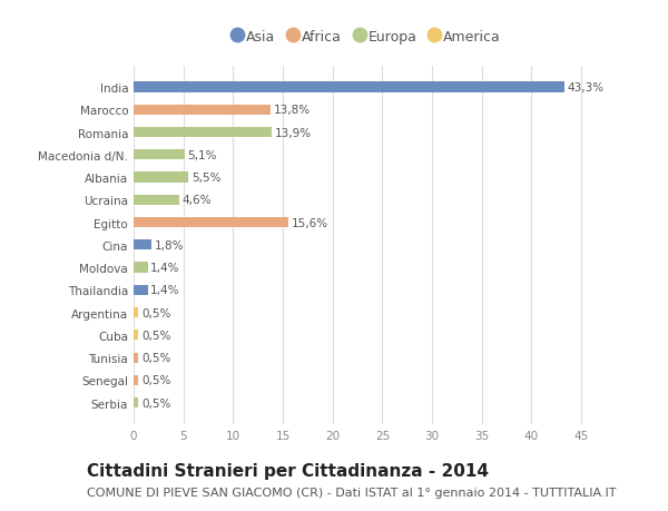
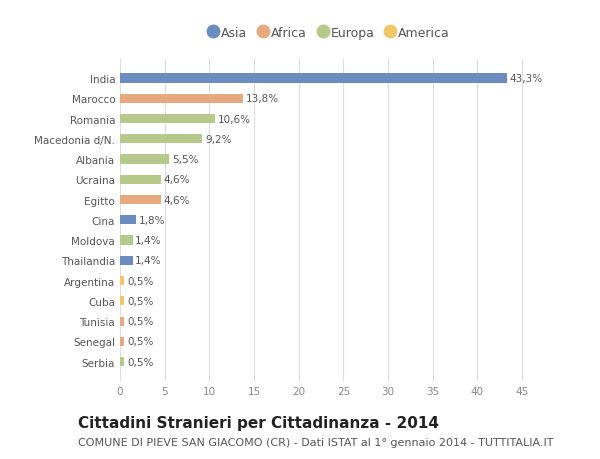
Romania: 13,9% -> 10,6%
Macedonia d/N.: 5,1% -> 9,2%
Egitto: 15,6% -> 4,6%
